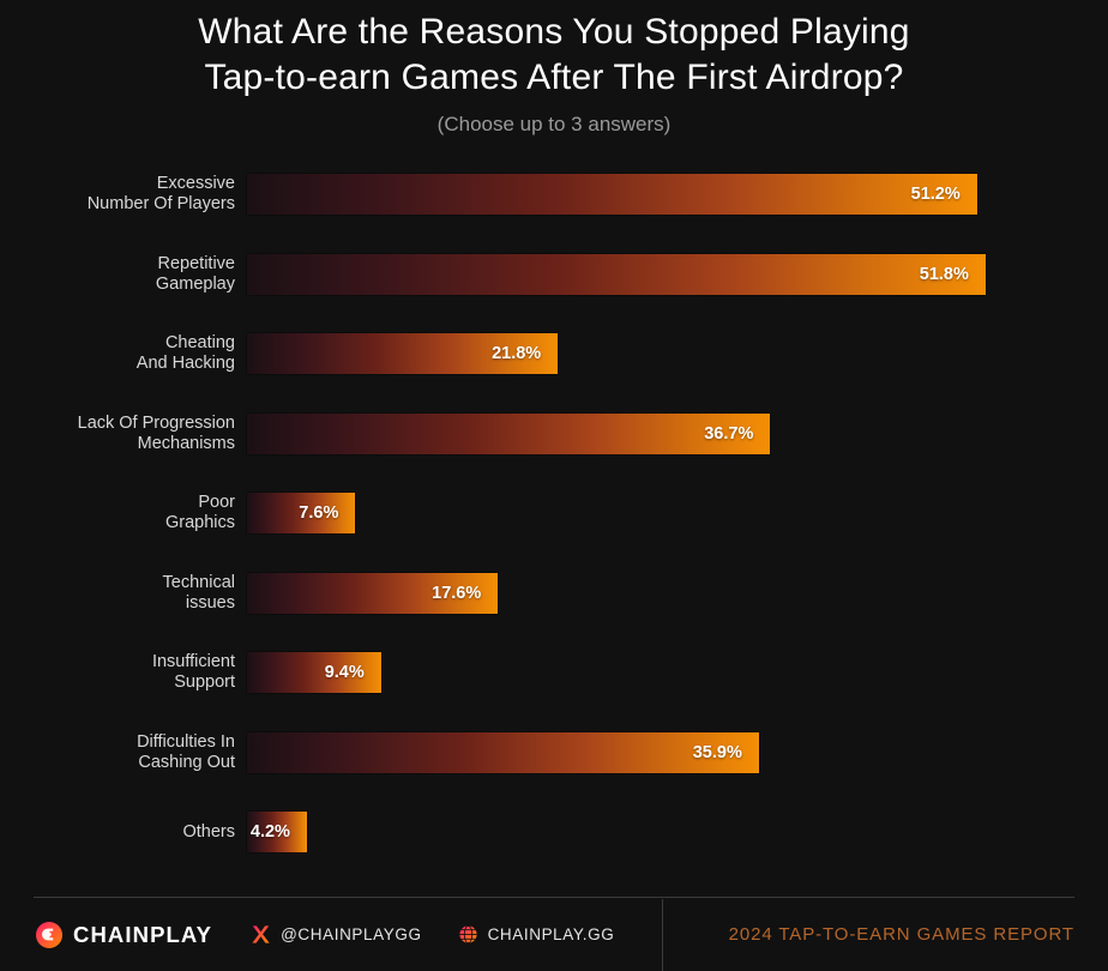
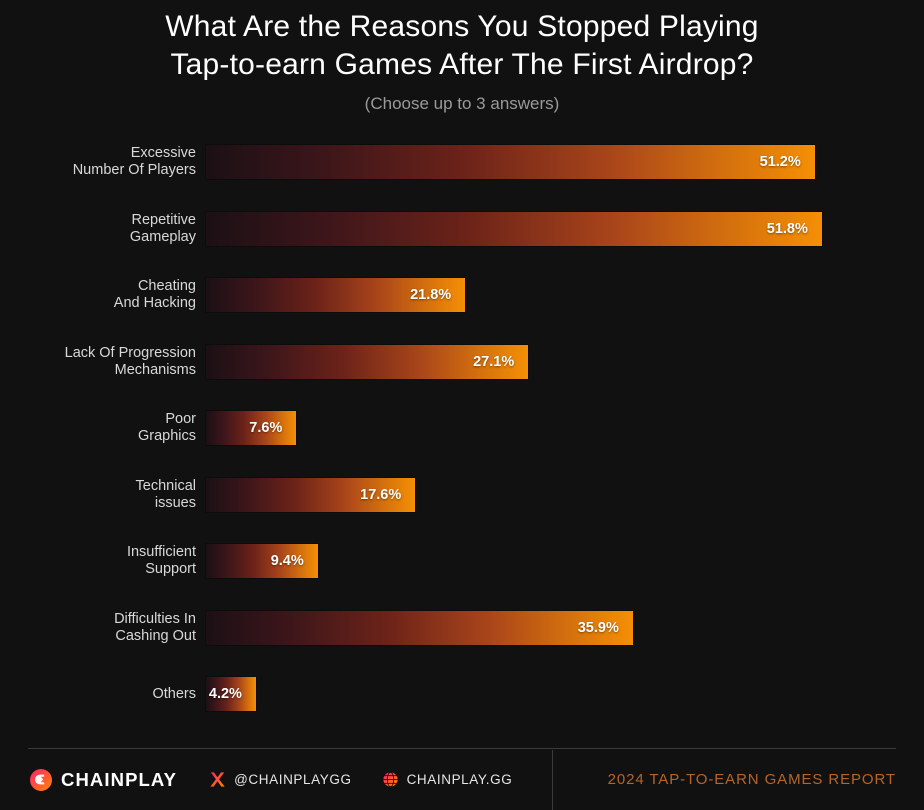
Lack Of Progression Mechanisms: 36.7% -> 27.1%
